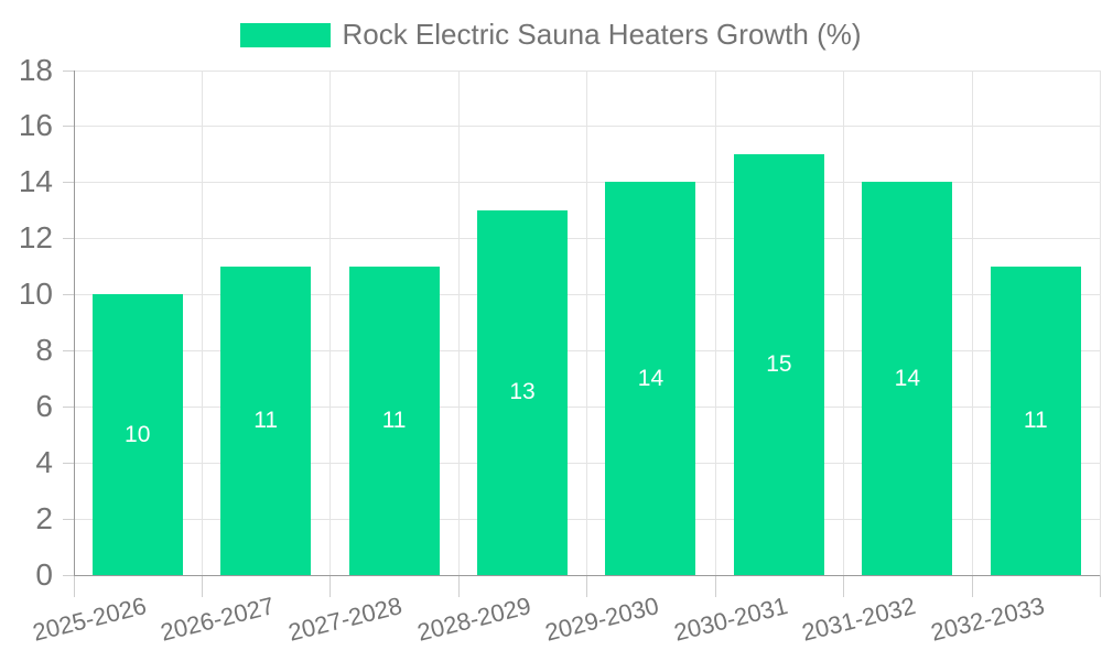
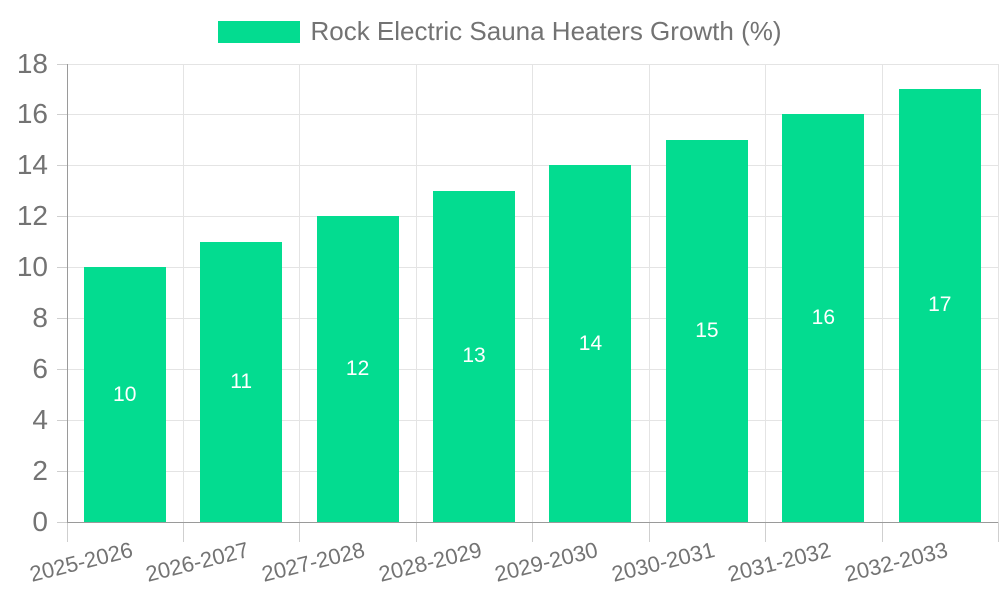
2027-2028: 11 -> 12
2031-2032: 14 -> 16
2032-2033: 11 -> 17
